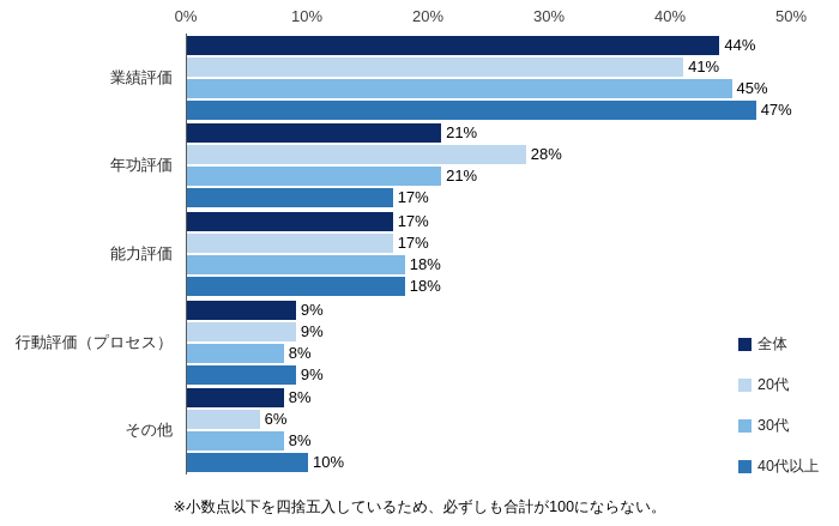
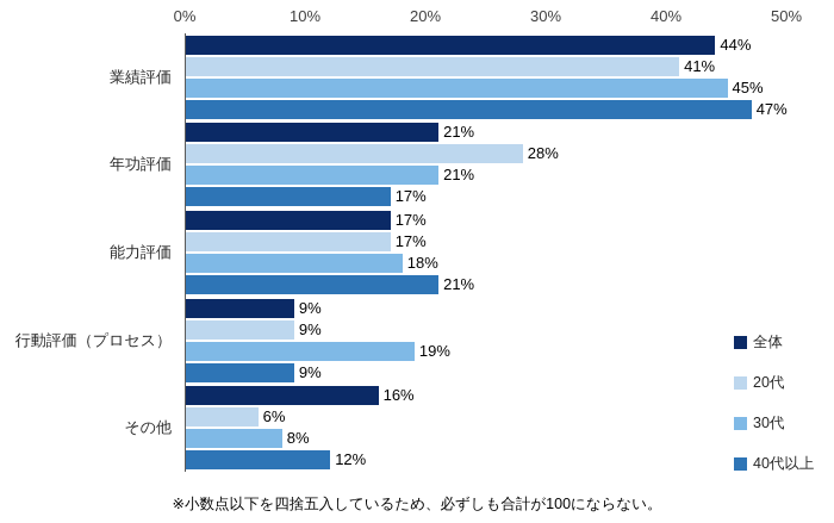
40代以上/能力評価: 18% -> 21%
30代/行動評価（プロセス）: 8% -> 19%
全体/その他: 8% -> 16%
40代以上/その他: 10% -> 12%
